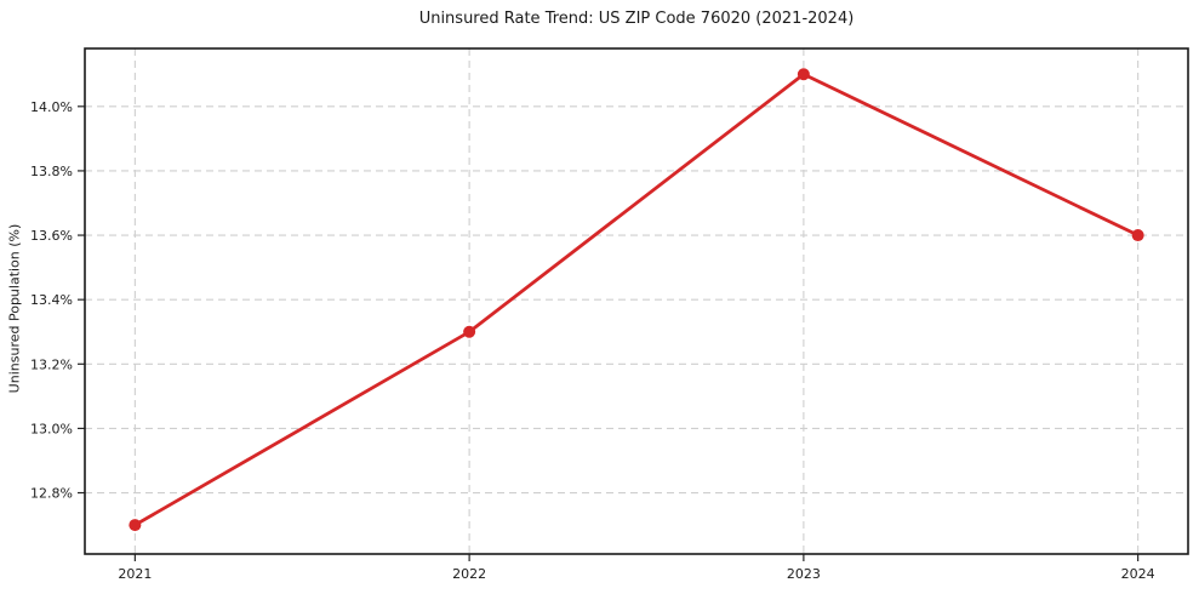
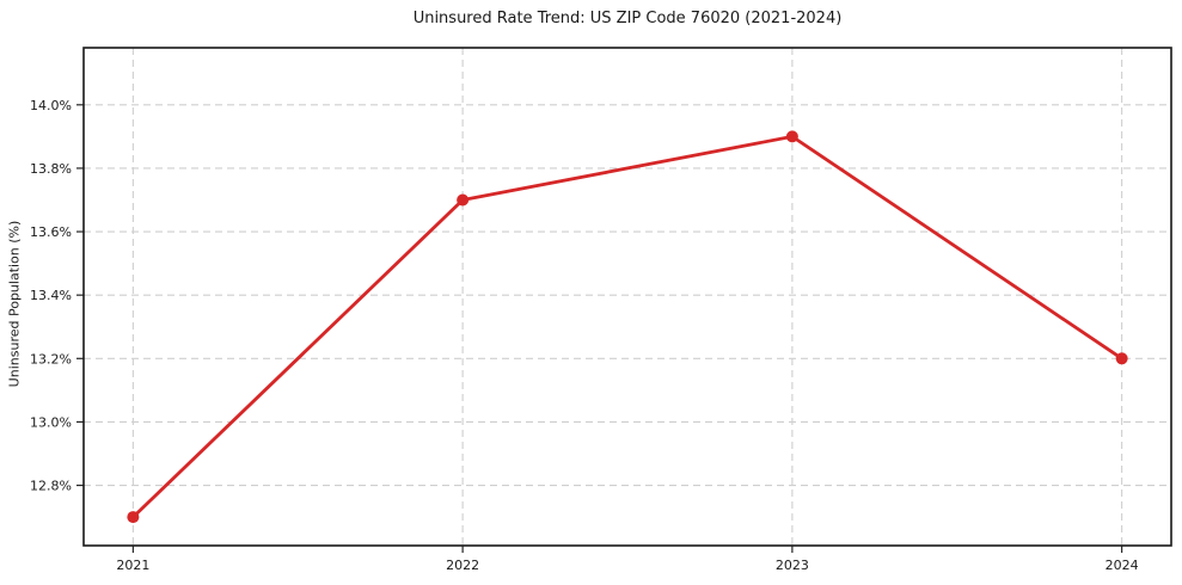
2022: 13.3% -> 13.7%
2023: 14.1% -> 13.9%
2024: 13.6% -> 13.2%
